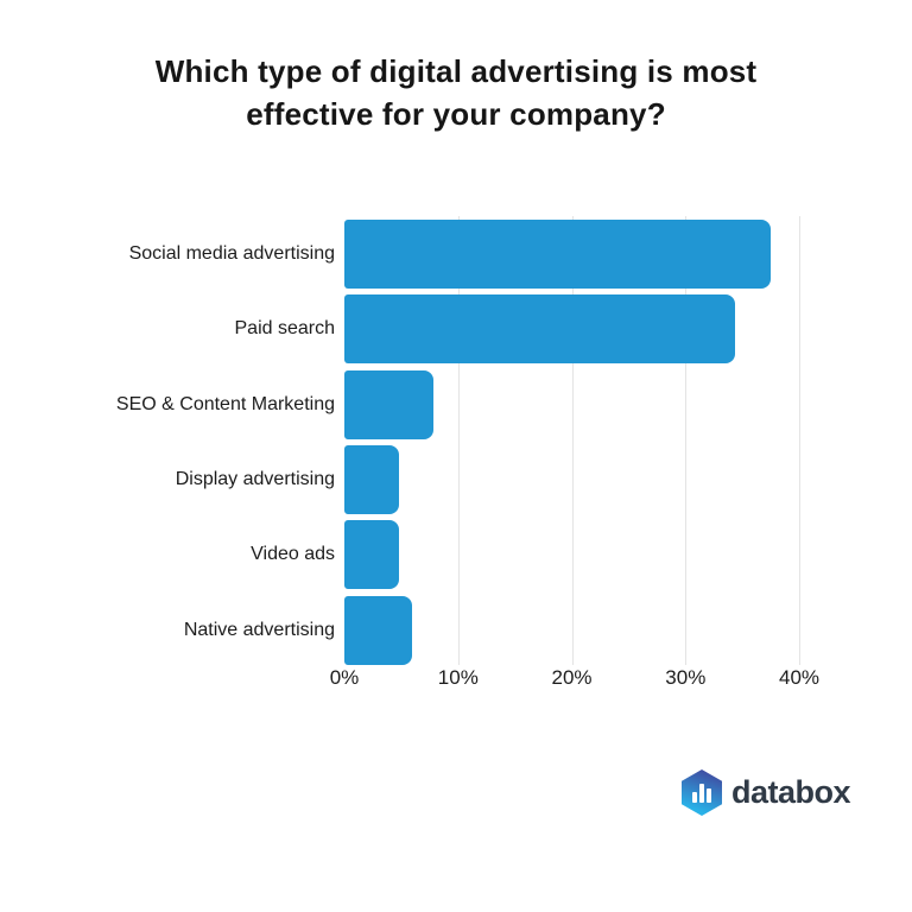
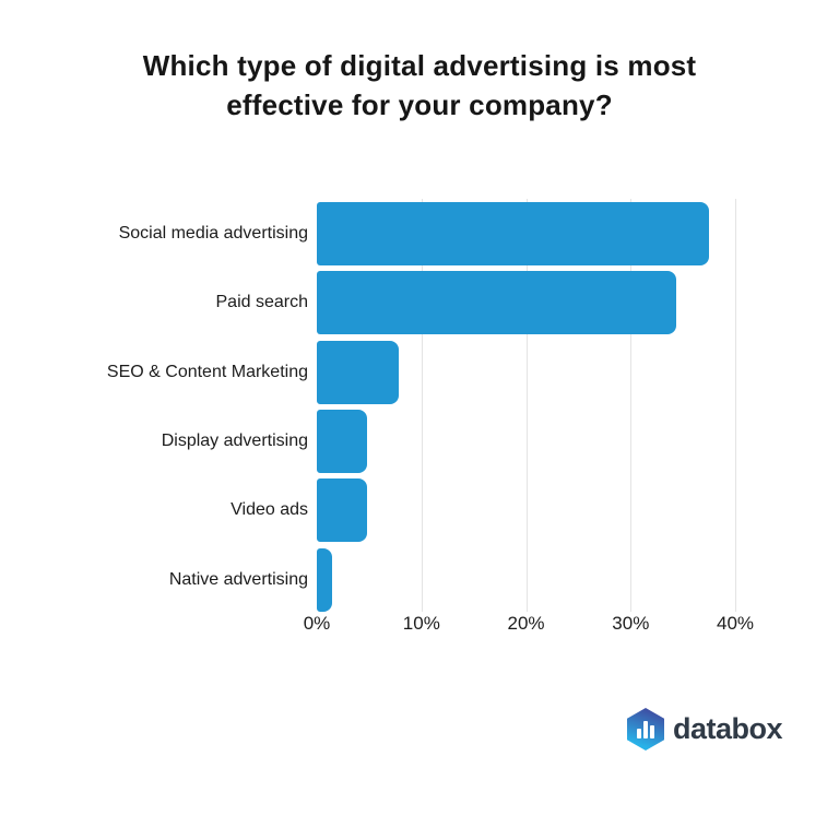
Native advertising: 6% -> 2%
